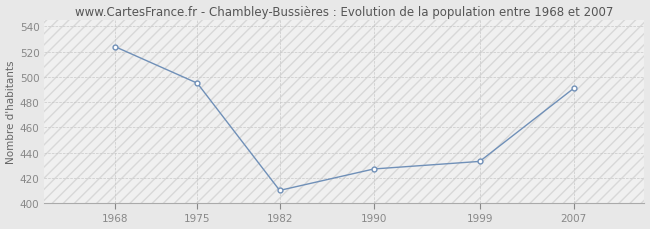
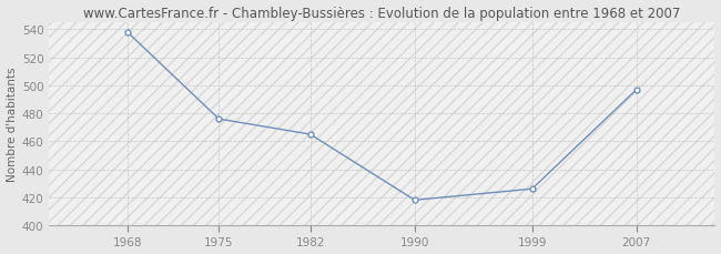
1968: 524 -> 538
1975: 495 -> 476
1982: 410 -> 465
1990: 427 -> 418
1999: 433 -> 426
2007: 491 -> 497
